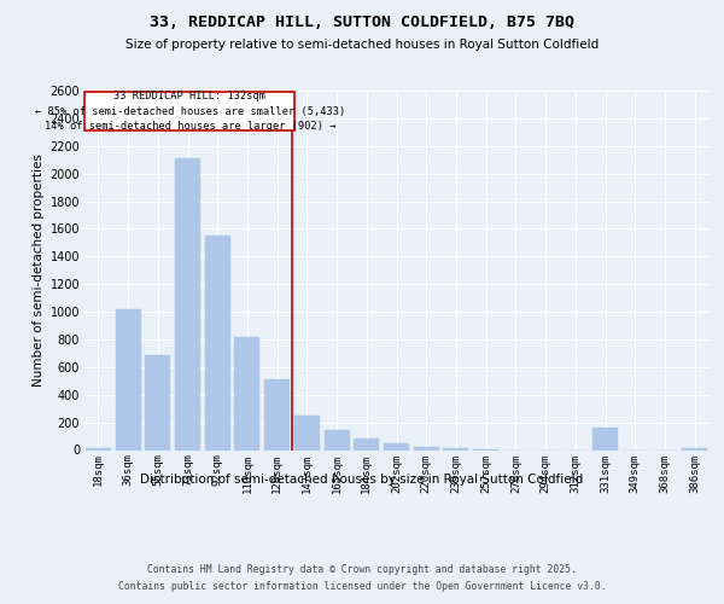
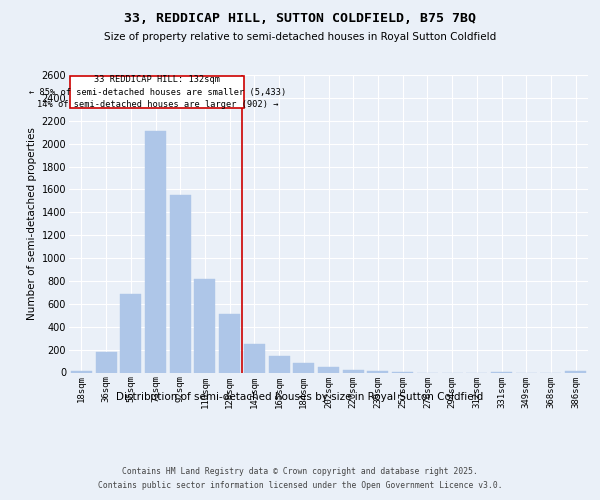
36sqm: 1020 -> 180
331sqm: 160 -> 0
